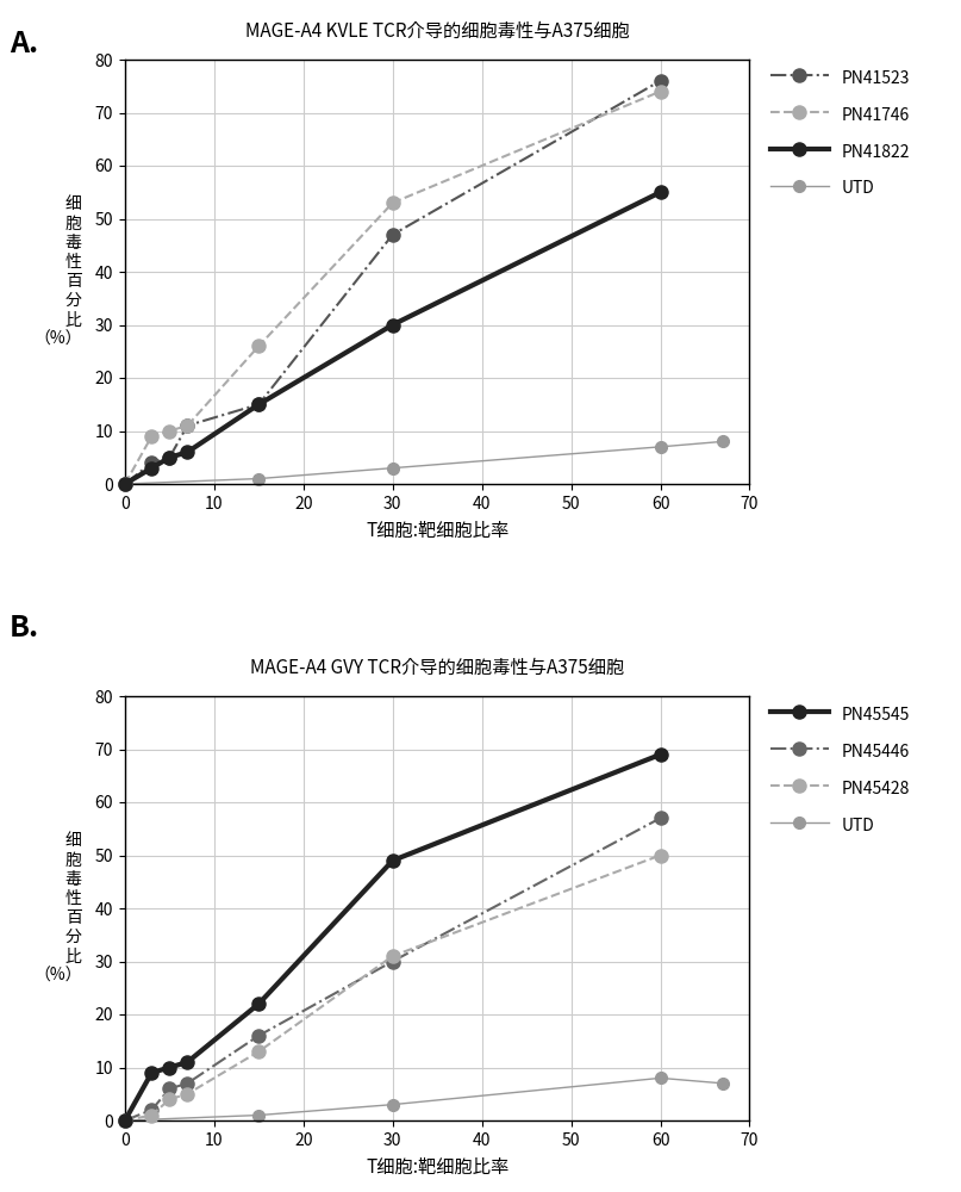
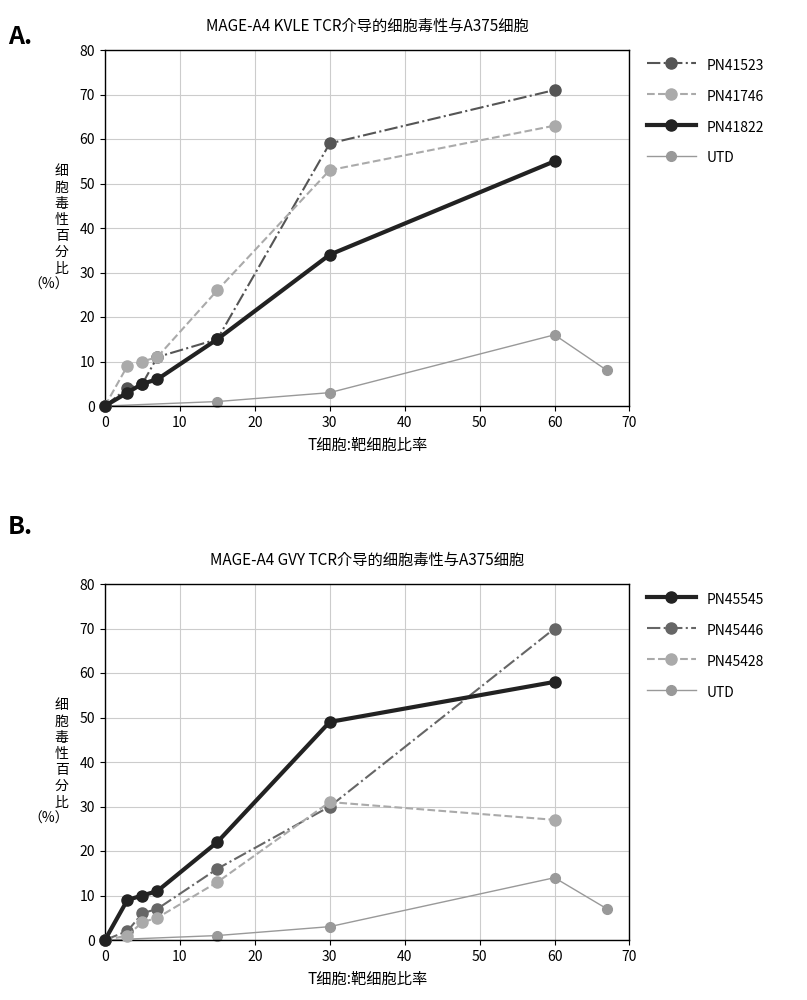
MAGE-A4 KVLE TCR介导的细胞毒性与A375细胞/PN41523/30: 47 -> 59
MAGE-A4 KVLE TCR介导的细胞毒性与A375细胞/PN41822/30: 30 -> 34
MAGE-A4 KVLE TCR介导的细胞毒性与A375细胞/PN41523/60: 76 -> 71
MAGE-A4 KVLE TCR介导的细胞毒性与A375细胞/PN41746/60: 74 -> 63
MAGE-A4 KVLE TCR介导的细胞毒性与A375细胞/UTD/60: 7 -> 16
MAGE-A4 GVY TCR介导的细胞毒性与A375细胞/PN45545/60: 69 -> 58
MAGE-A4 GVY TCR介导的细胞毒性与A375细胞/PN45446/60: 57 -> 70
MAGE-A4 GVY TCR介导的细胞毒性与A375细胞/PN45428/60: 50 -> 27
MAGE-A4 GVY TCR介导的细胞毒性与A375细胞/UTD/60: 8 -> 14
